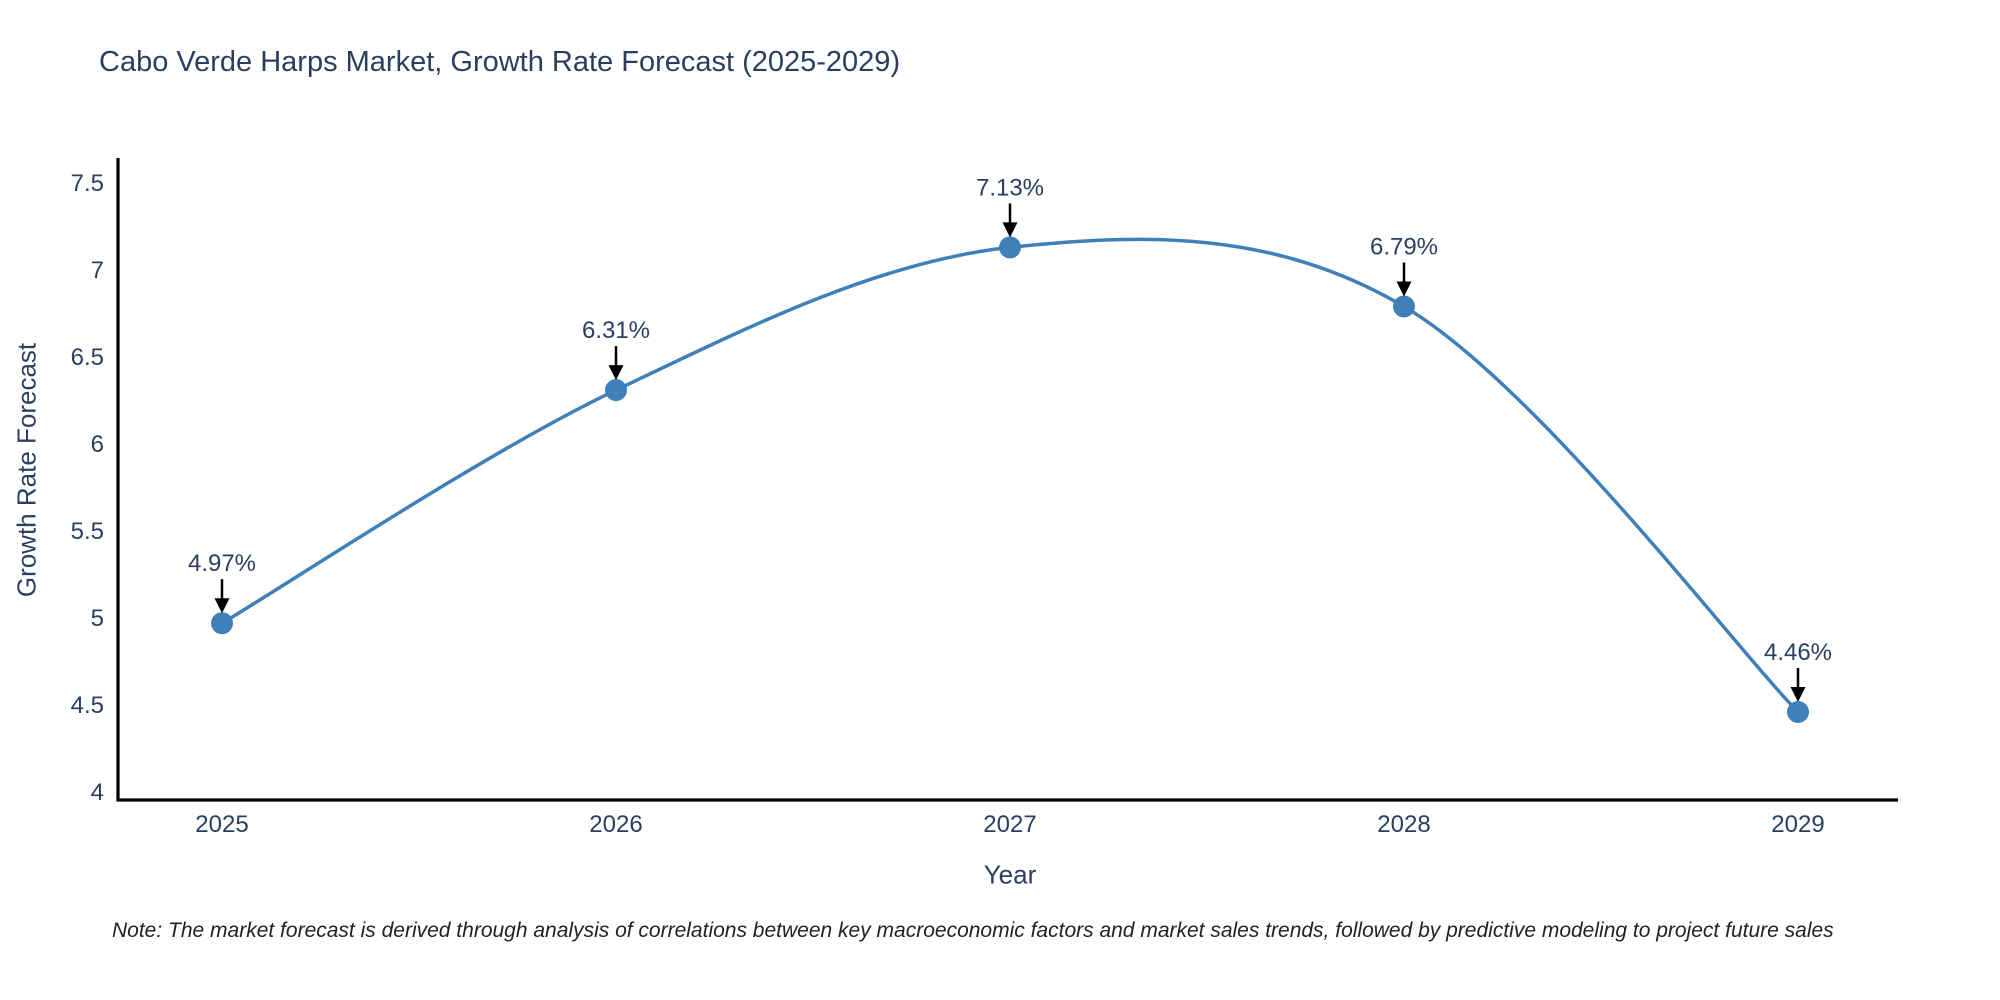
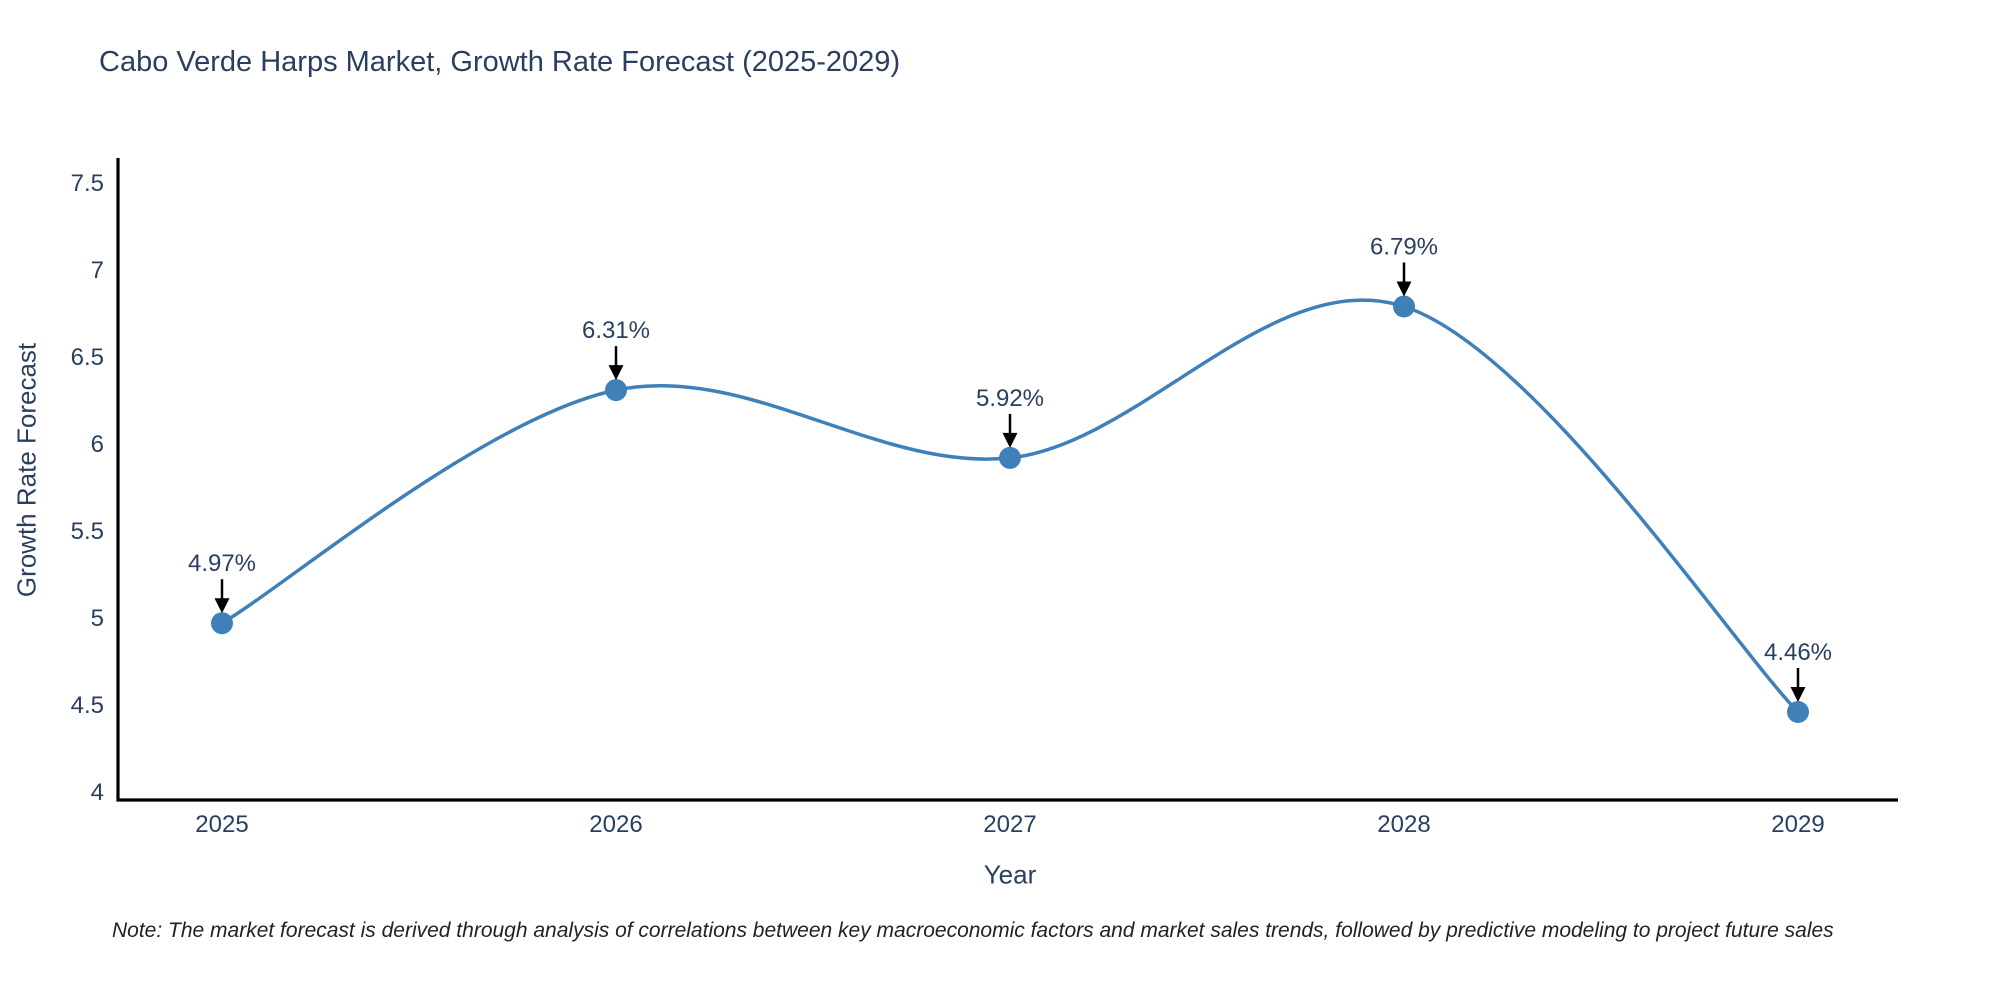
2027: 7.13% -> 5.92%
